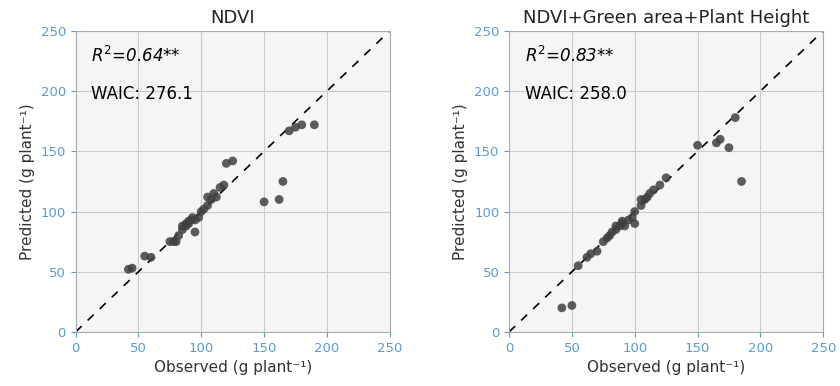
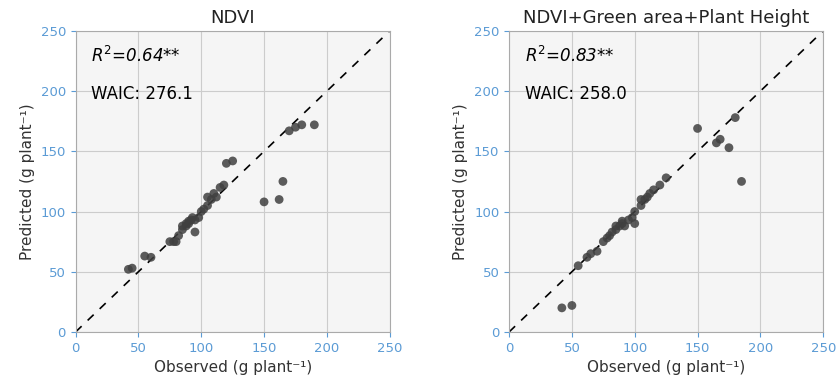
NDVI+Green area+Plant Height/150: 155 -> 169
